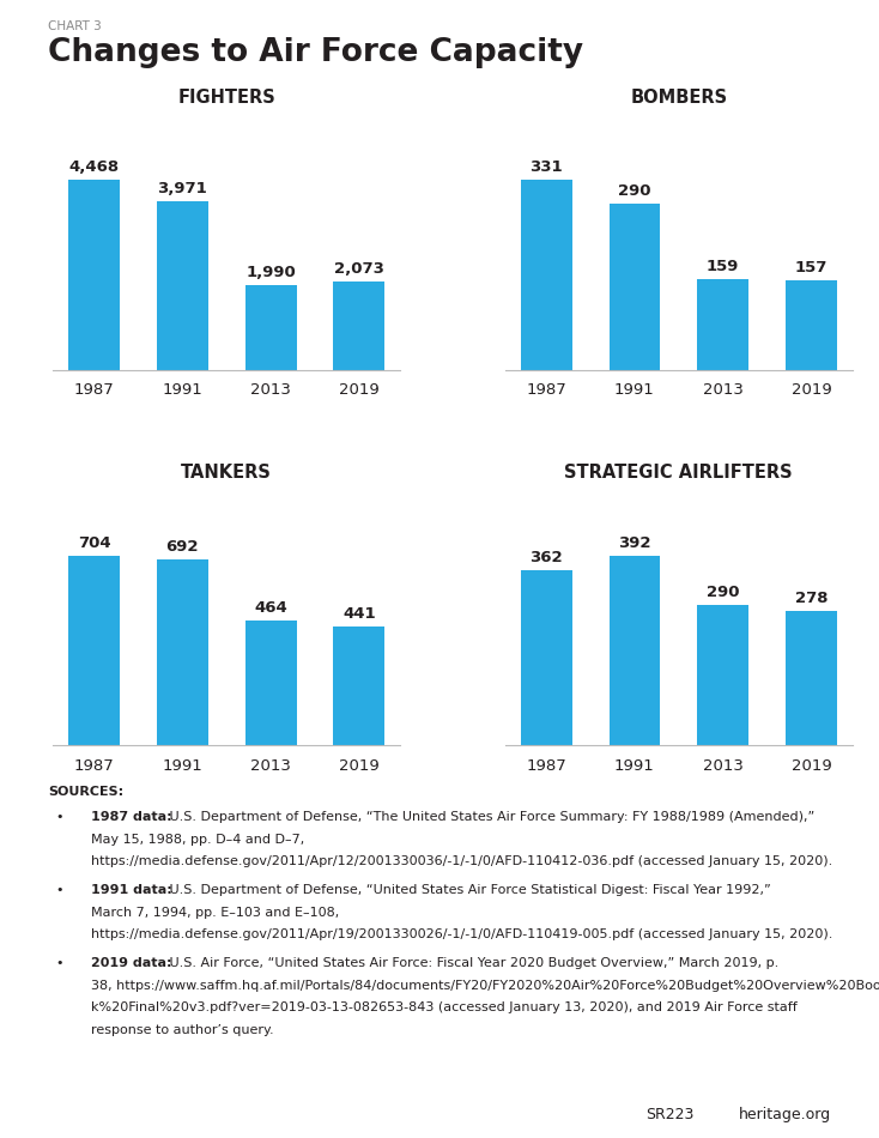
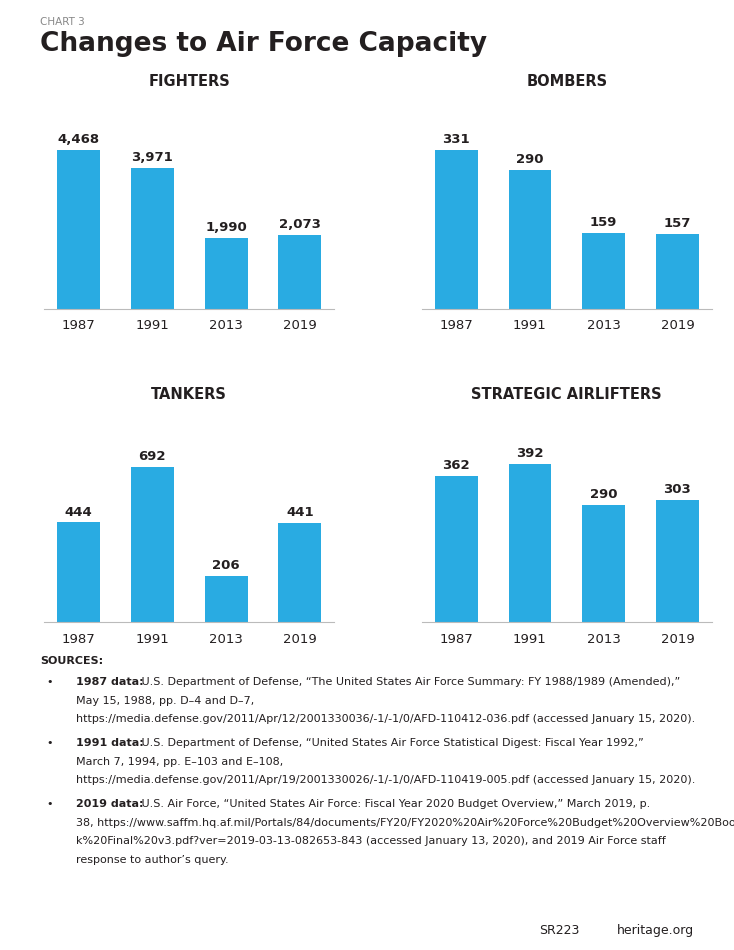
TANKERS/1987: 704 -> 444
TANKERS/2013: 464 -> 206
STRATEGIC AIRLIFTERS/2019: 278 -> 303
